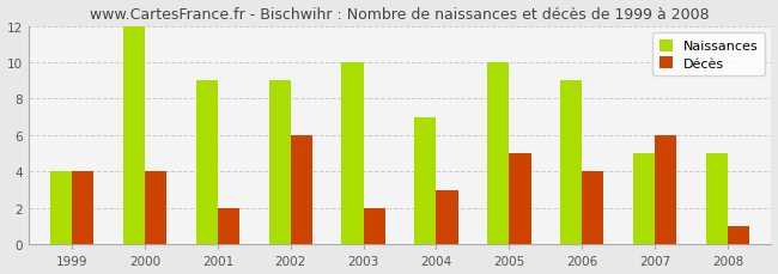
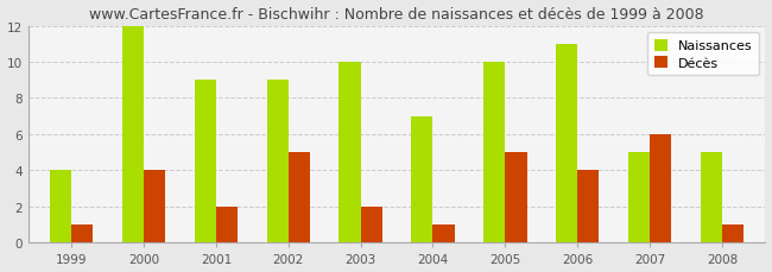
Décès/1999: 4 -> 1
Décès/2002: 6 -> 5
Décès/2004: 3 -> 1
Naissances/2006: 9 -> 11
